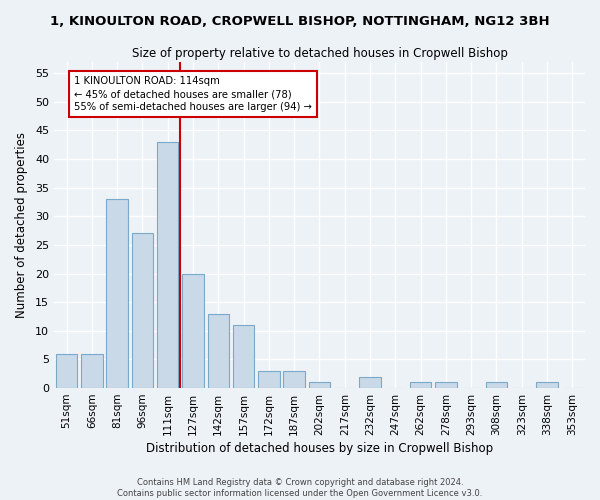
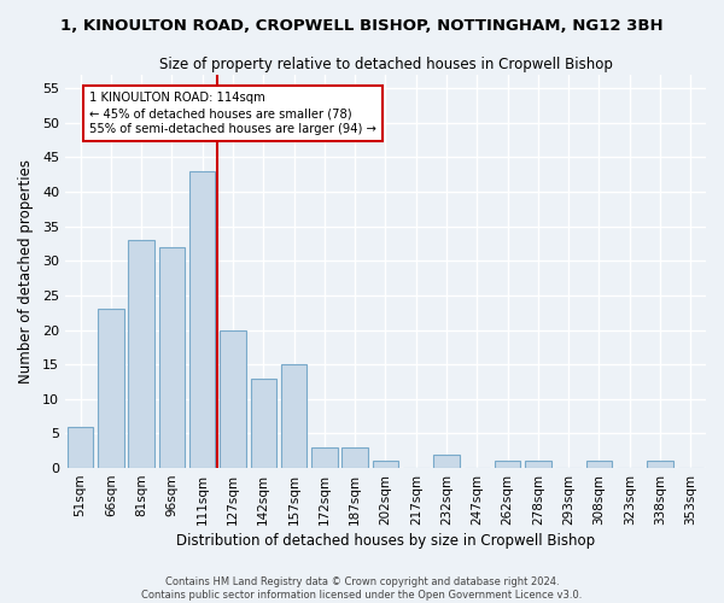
66sqm: 6 -> 23
96sqm: 27 -> 32
157sqm: 11 -> 15
